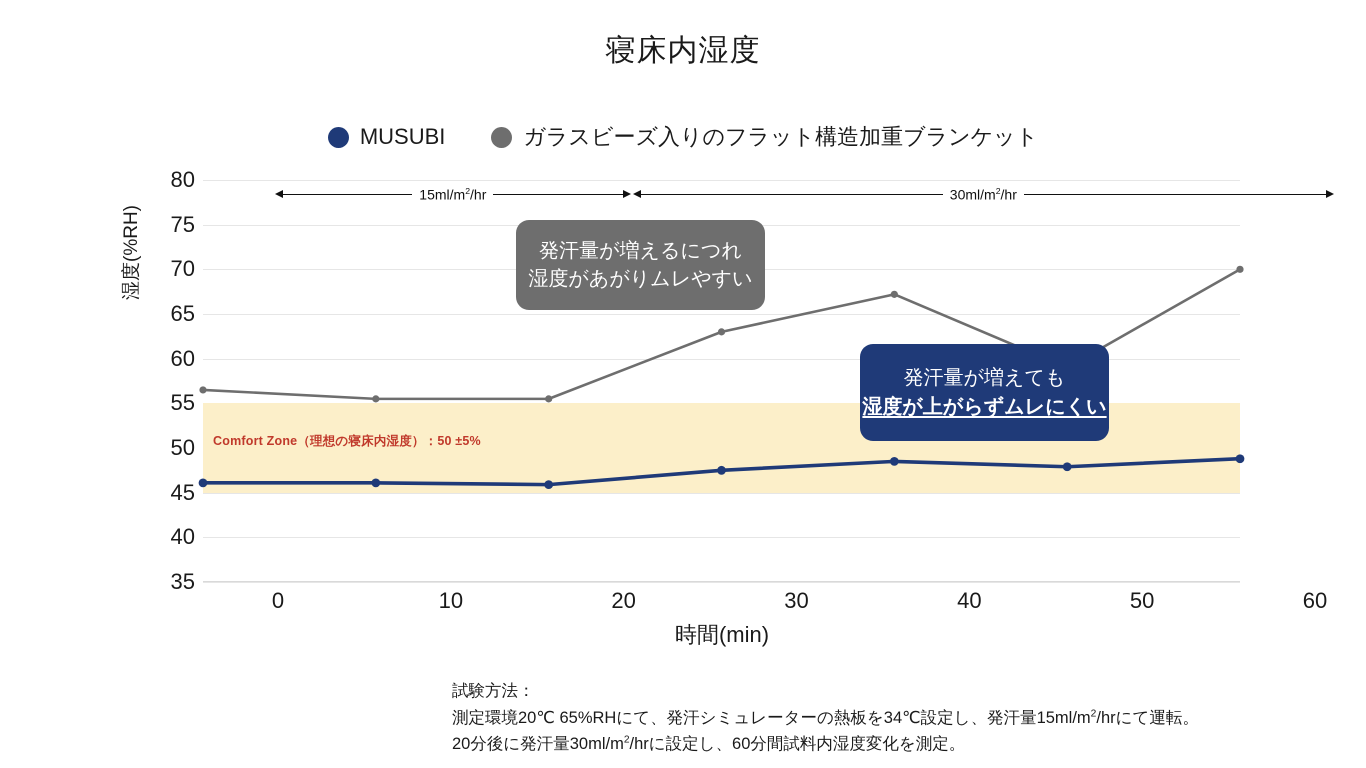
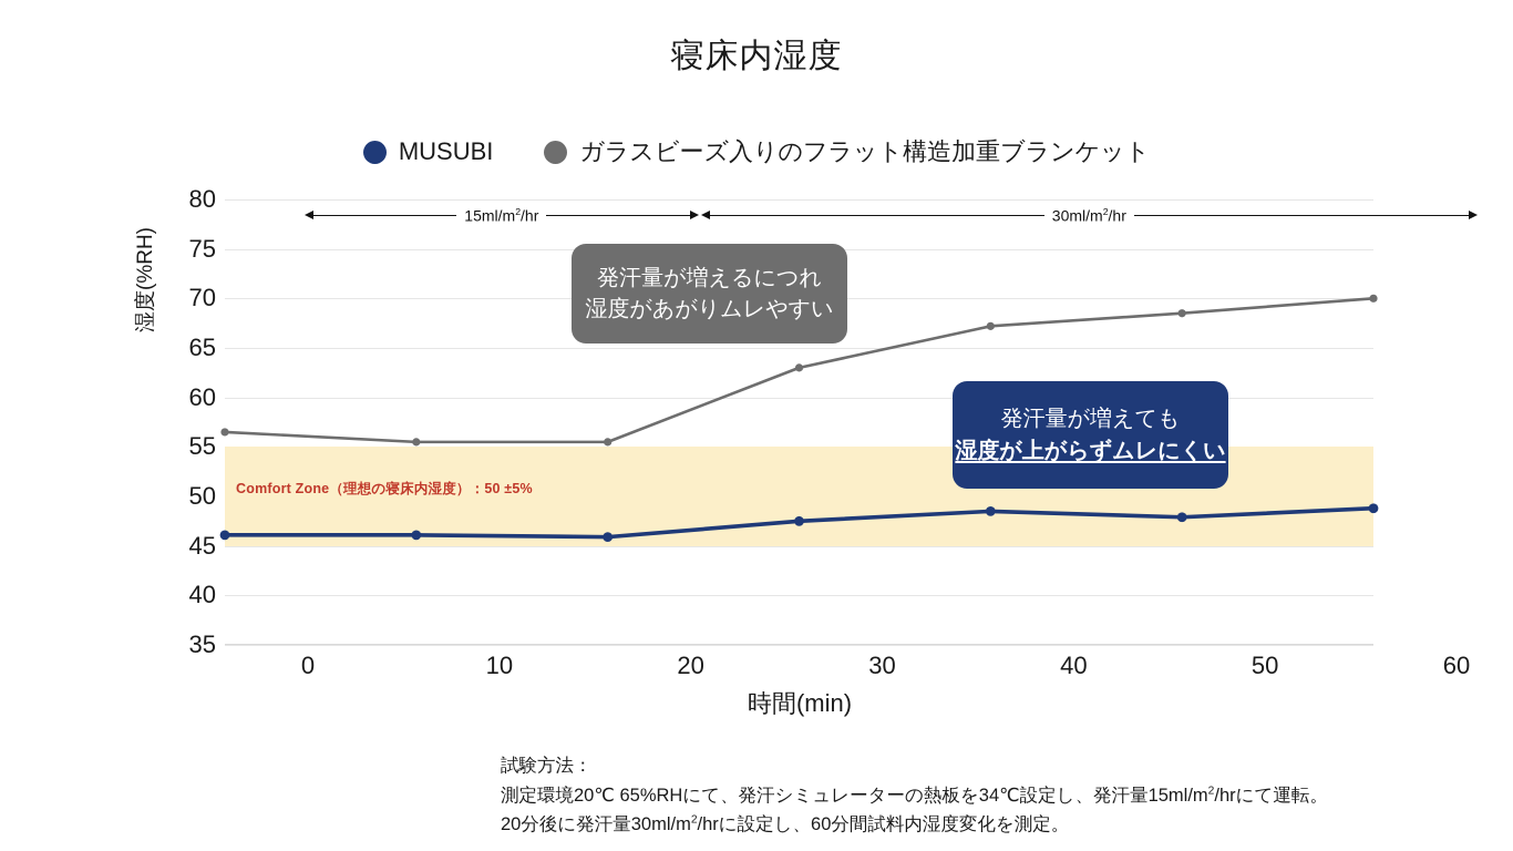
ガラスビーズ入りのフラット構造加重ブランケット/50: 59 -> 68
